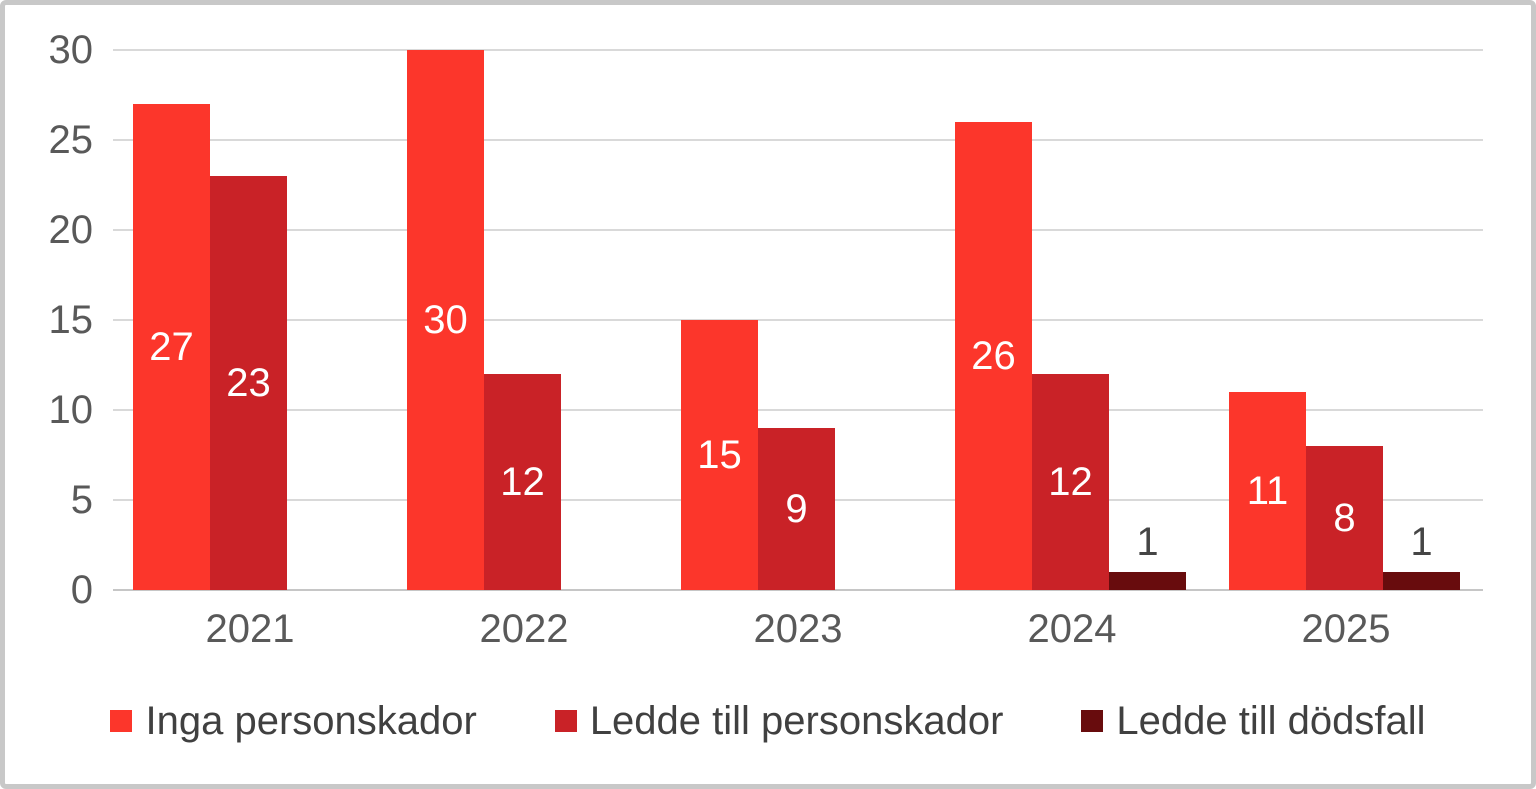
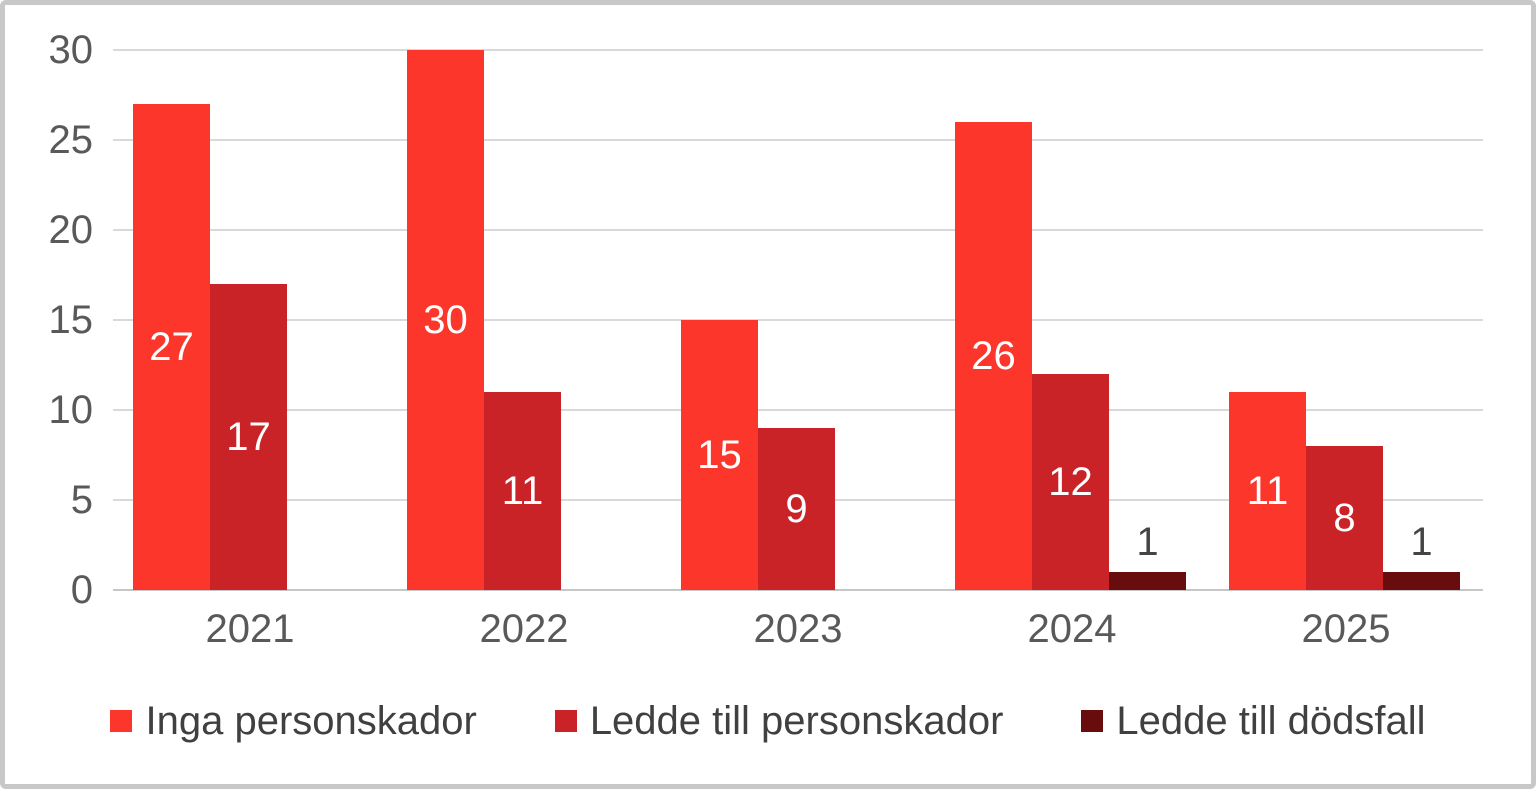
Ledde till personskador/2021: 23 -> 17
Ledde till personskador/2022: 12 -> 11
